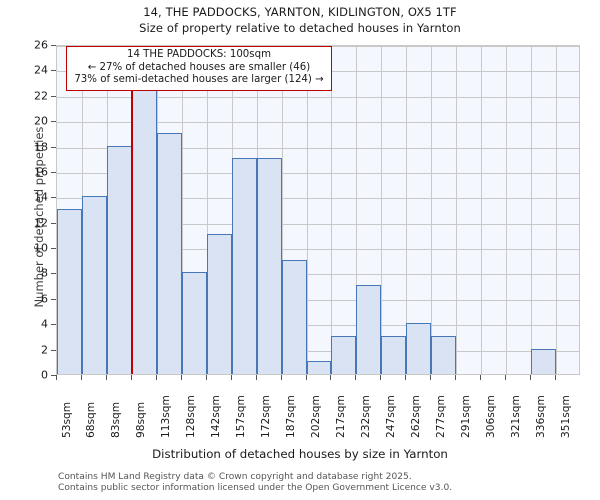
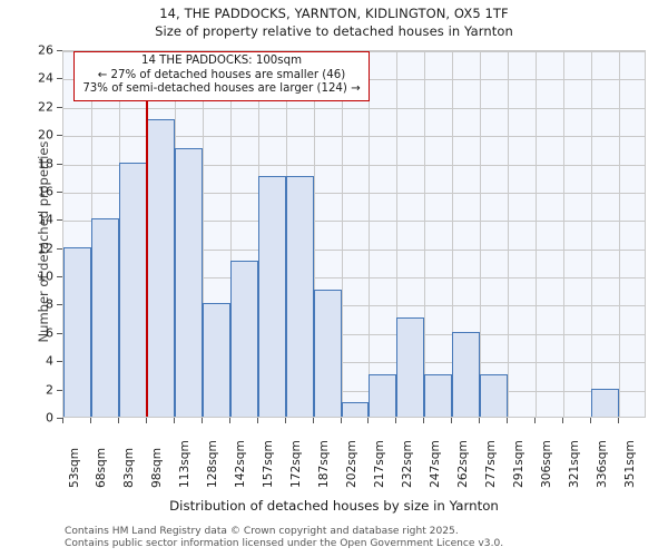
53sqm: 13 -> 12
98sqm: 24 -> 21
262sqm: 4 -> 6
